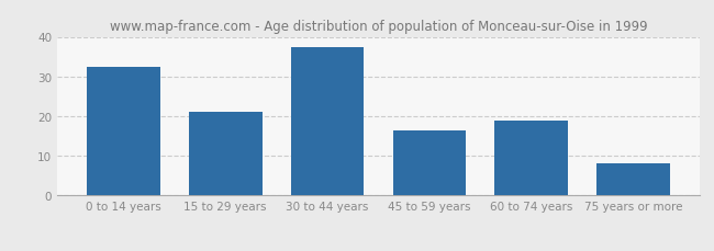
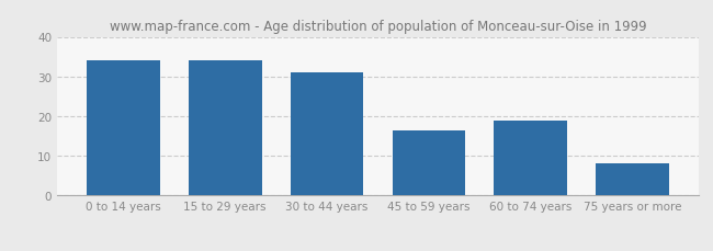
0 to 14 years: 32.5 -> 34.0
15 to 29 years: 21.0 -> 34.0
30 to 44 years: 37.5 -> 31.0
